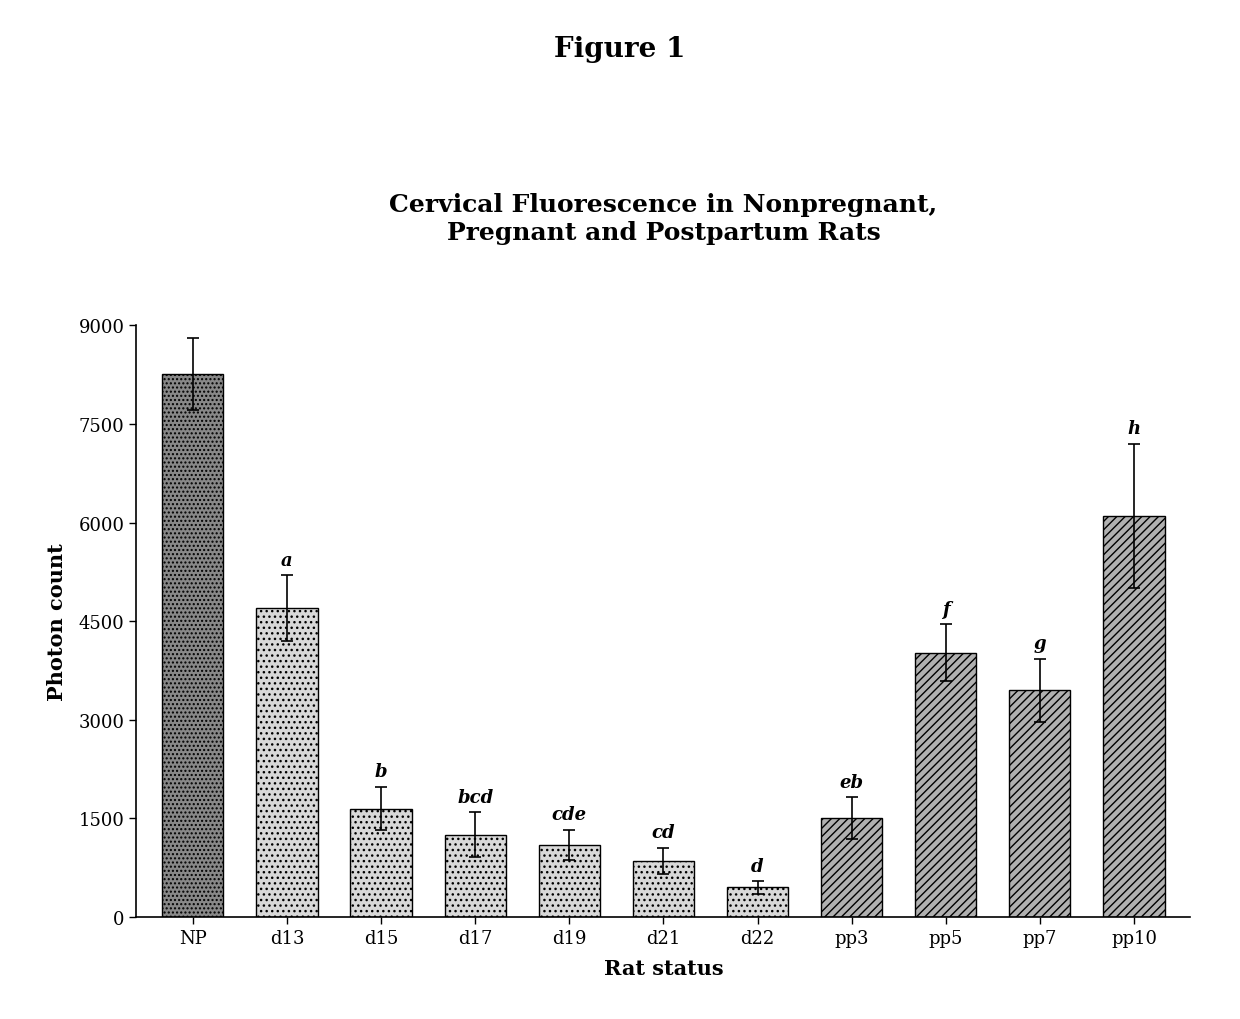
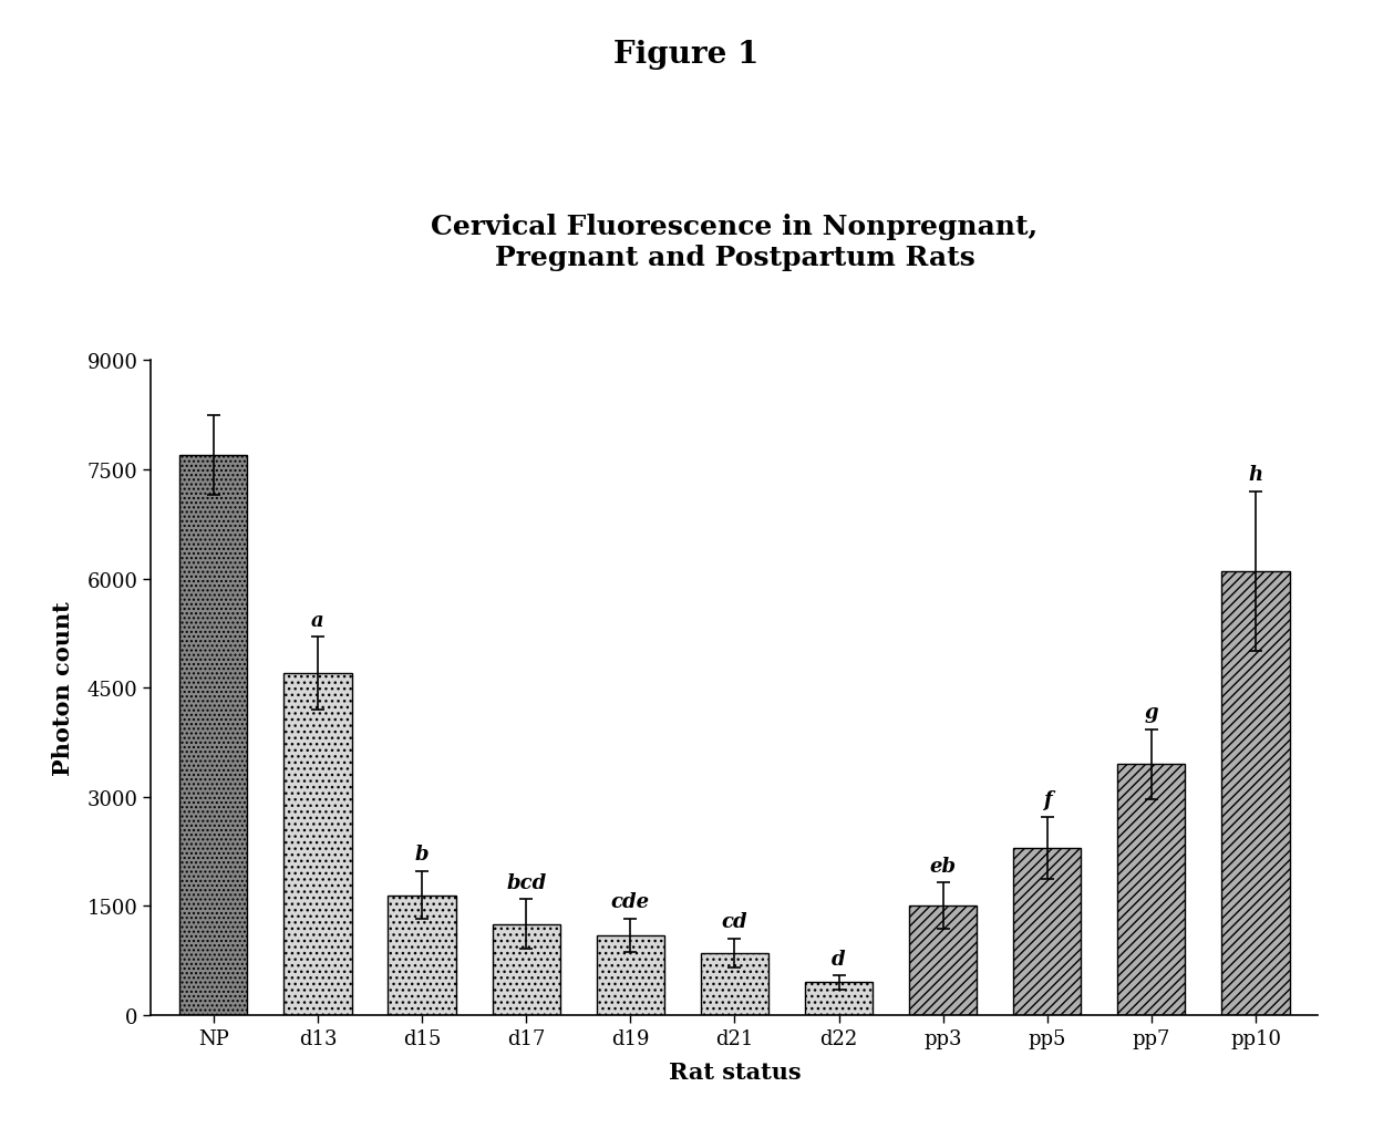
NP: 8260 -> 7700
pp5: 4020 -> 2300
